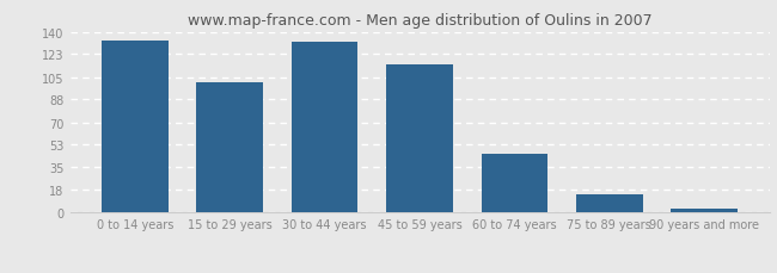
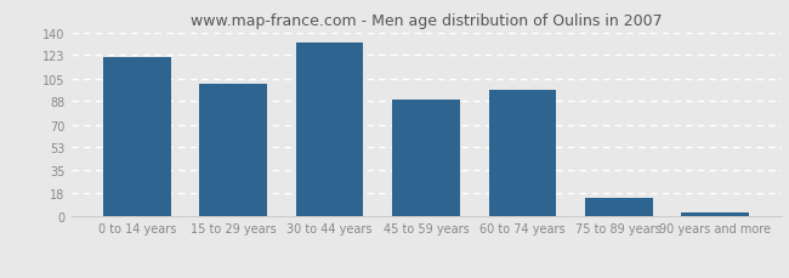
0 to 14 years: 133 -> 121
45 to 59 years: 115 -> 89
60 to 74 years: 46 -> 96
